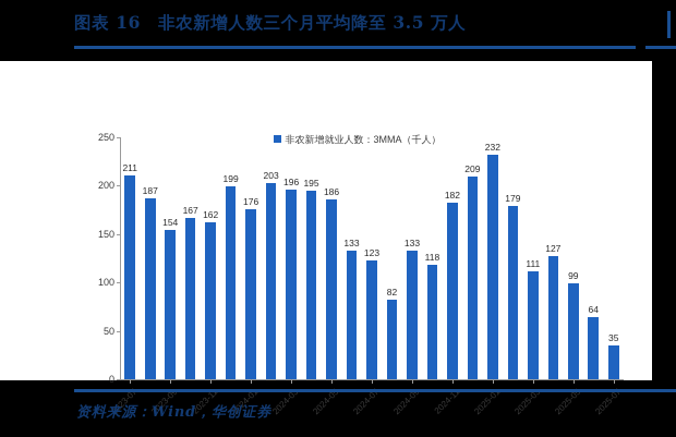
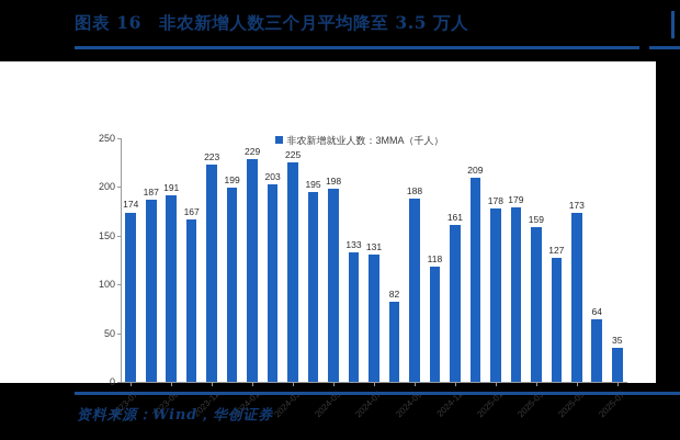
2023-07: 211 -> 174
2023-09: 154 -> 191
2023-11: 162 -> 223
2024-01: 176 -> 229
2024-03: 196 -> 225
2024-05: 186 -> 198
2024-07: 123 -> 131
2024-09: 133 -> 188
2024-11: 182 -> 161
2025-01: 232 -> 178
2025-03: 111 -> 159
2025-05: 99 -> 173
